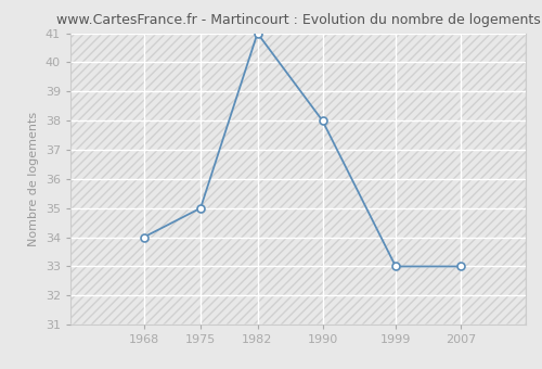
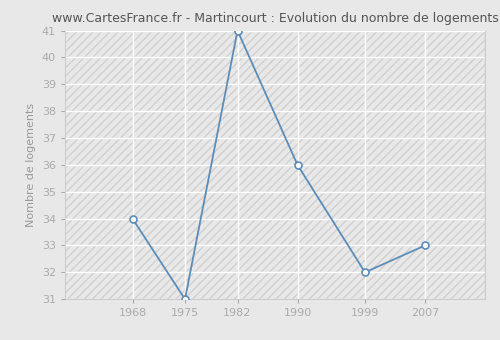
1975: 35 -> 31
1990: 38 -> 36
1999: 33 -> 32
